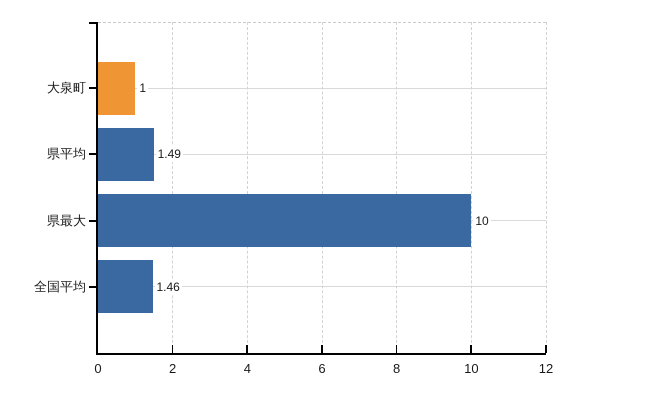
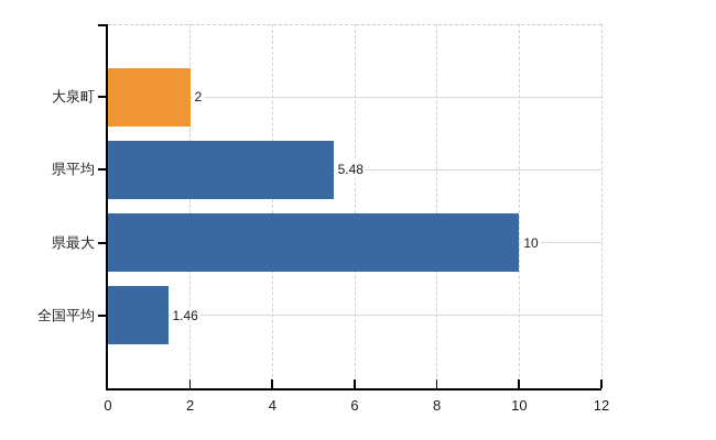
大泉町: 1 -> 2
県平均: 1.49 -> 5.48
